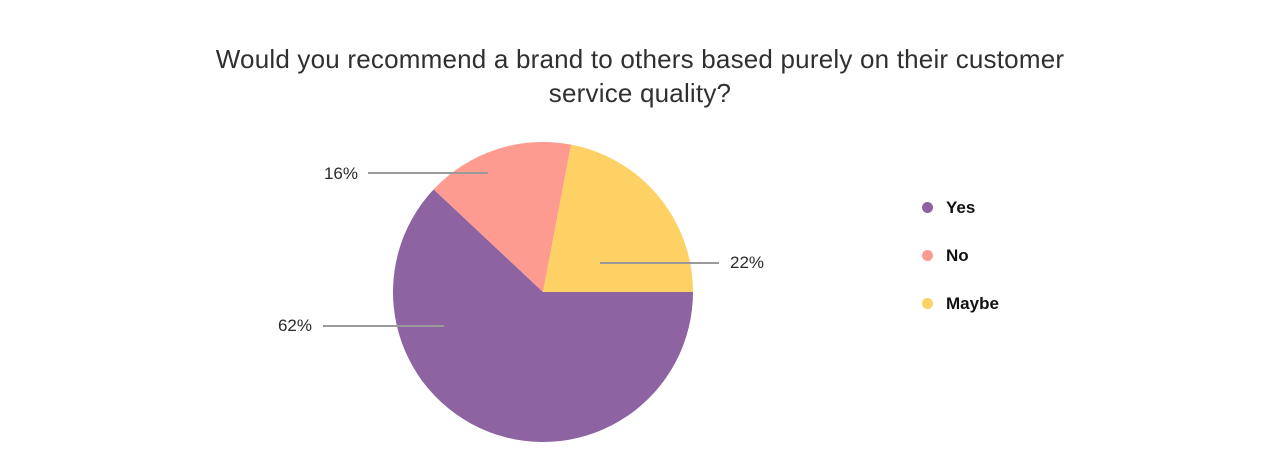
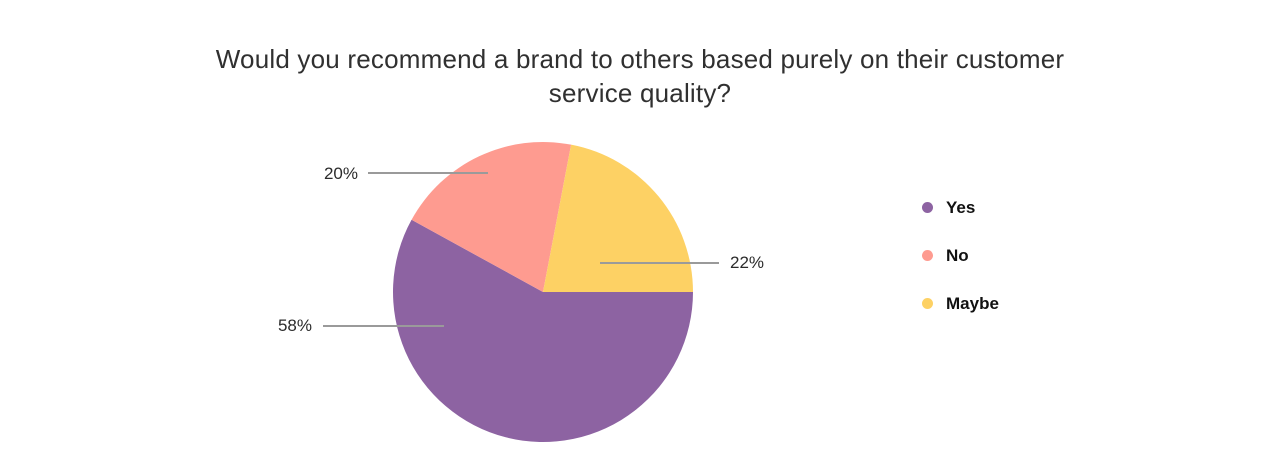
Yes: 62% -> 58%
No: 16% -> 20%
